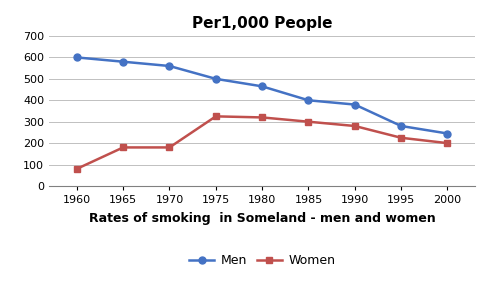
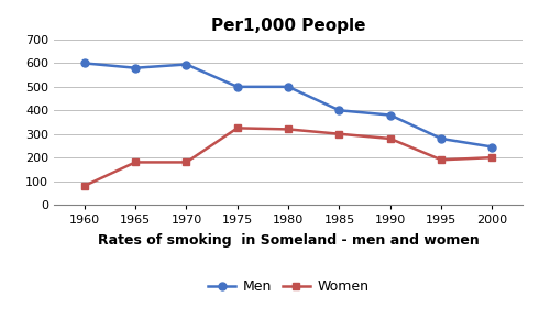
Men/1970: 560 -> 595
Men/1980: 465 -> 500
Women/1995: 225 -> 190
